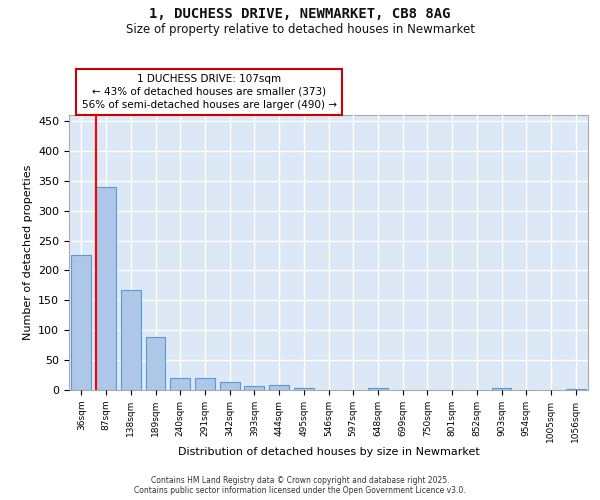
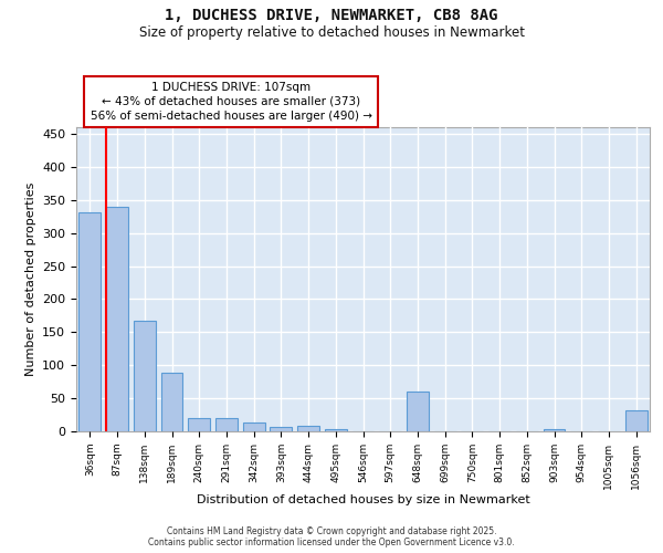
36sqm: 225 -> 332
648sqm: 3 -> 60
1056sqm: 2 -> 32
